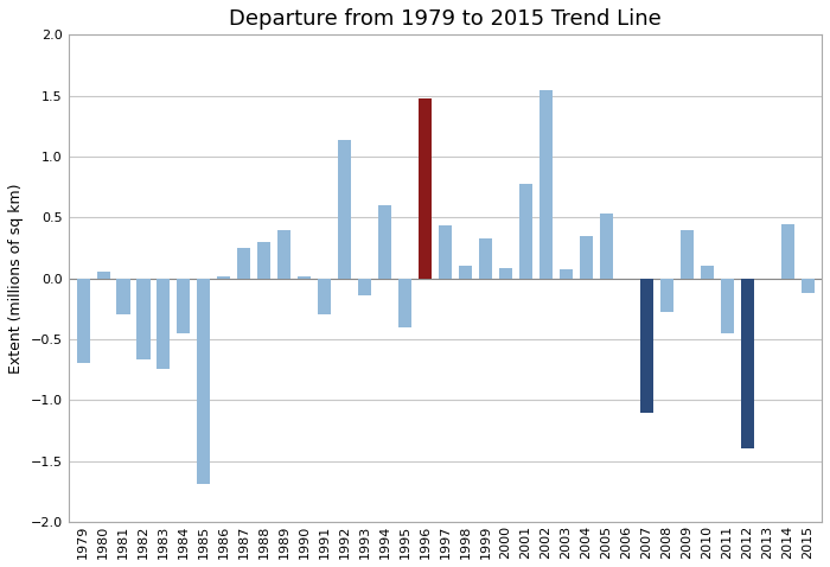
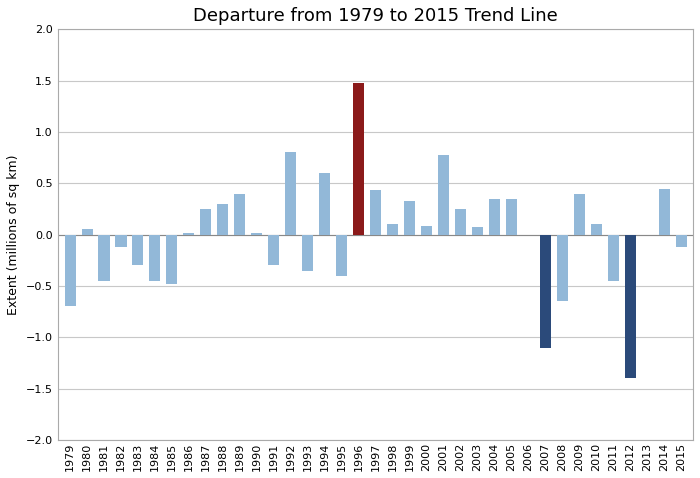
1981: -0.30 -> -0.45
1982: -0.67 -> -0.12
1983: -0.74 -> -0.30
1985: -1.69 -> -0.48
1992: 1.14 -> 0.80
1993: -0.14 -> -0.35
2002: 1.54 -> 0.25
2005: 0.53 -> 0.35
2008: -0.28 -> -0.65
